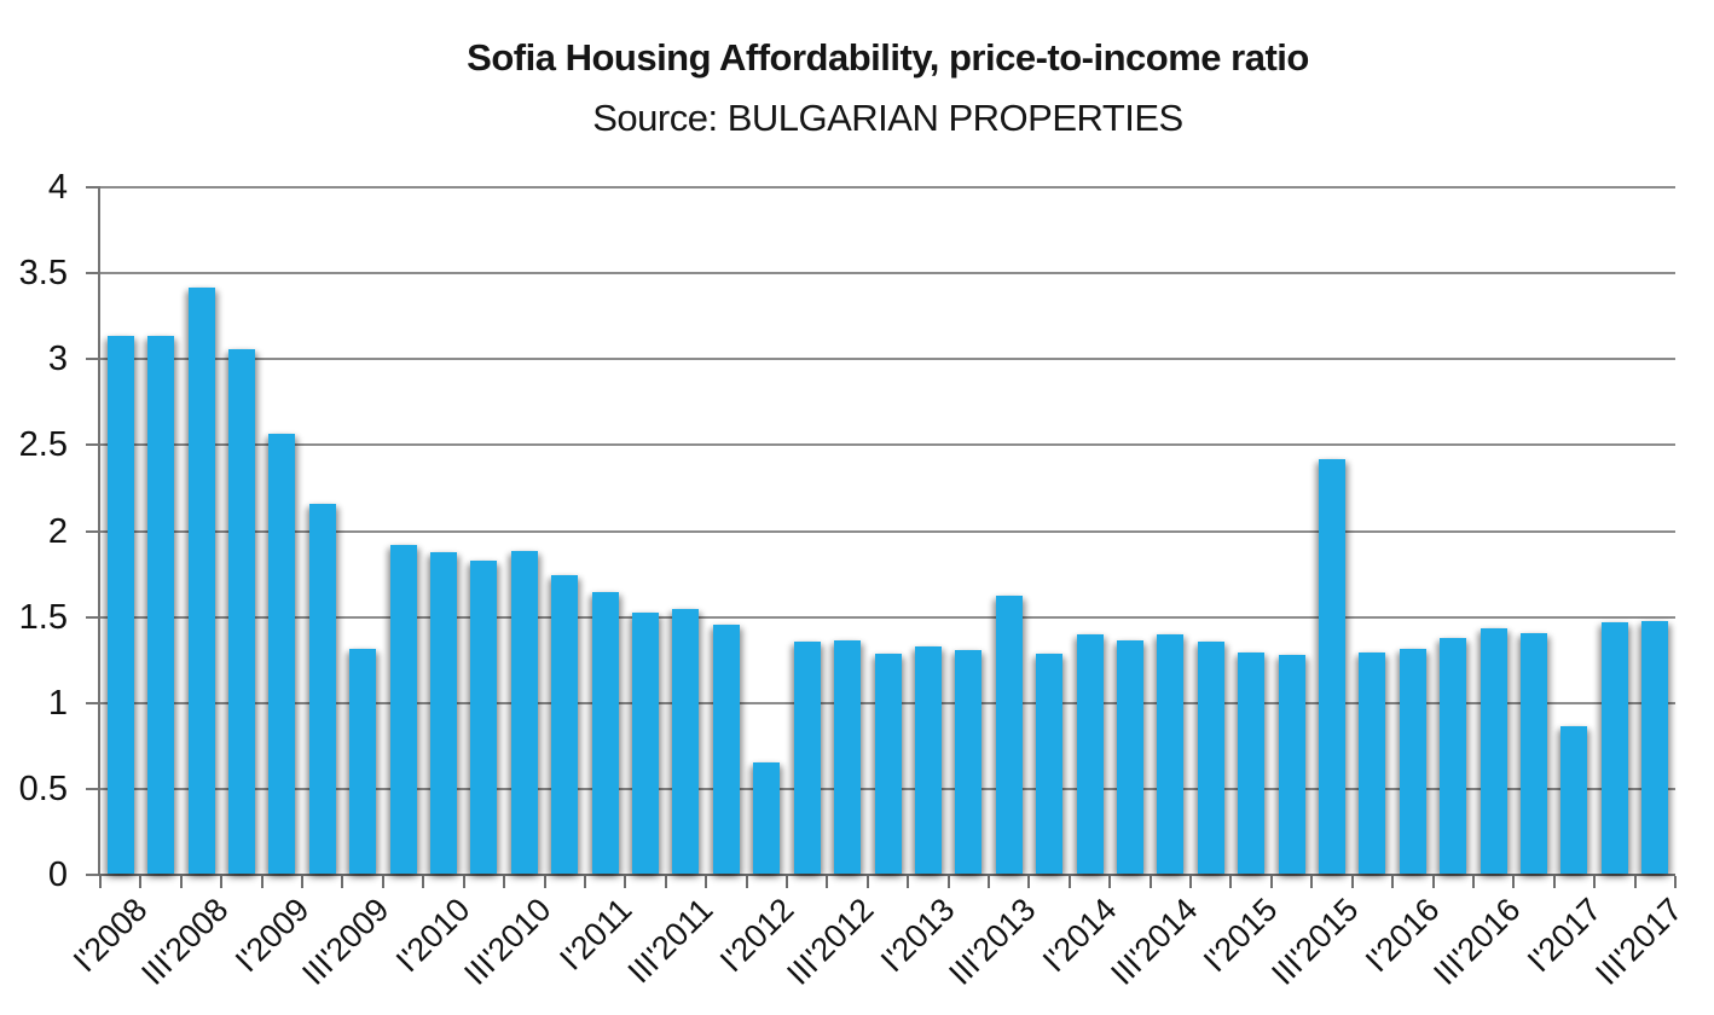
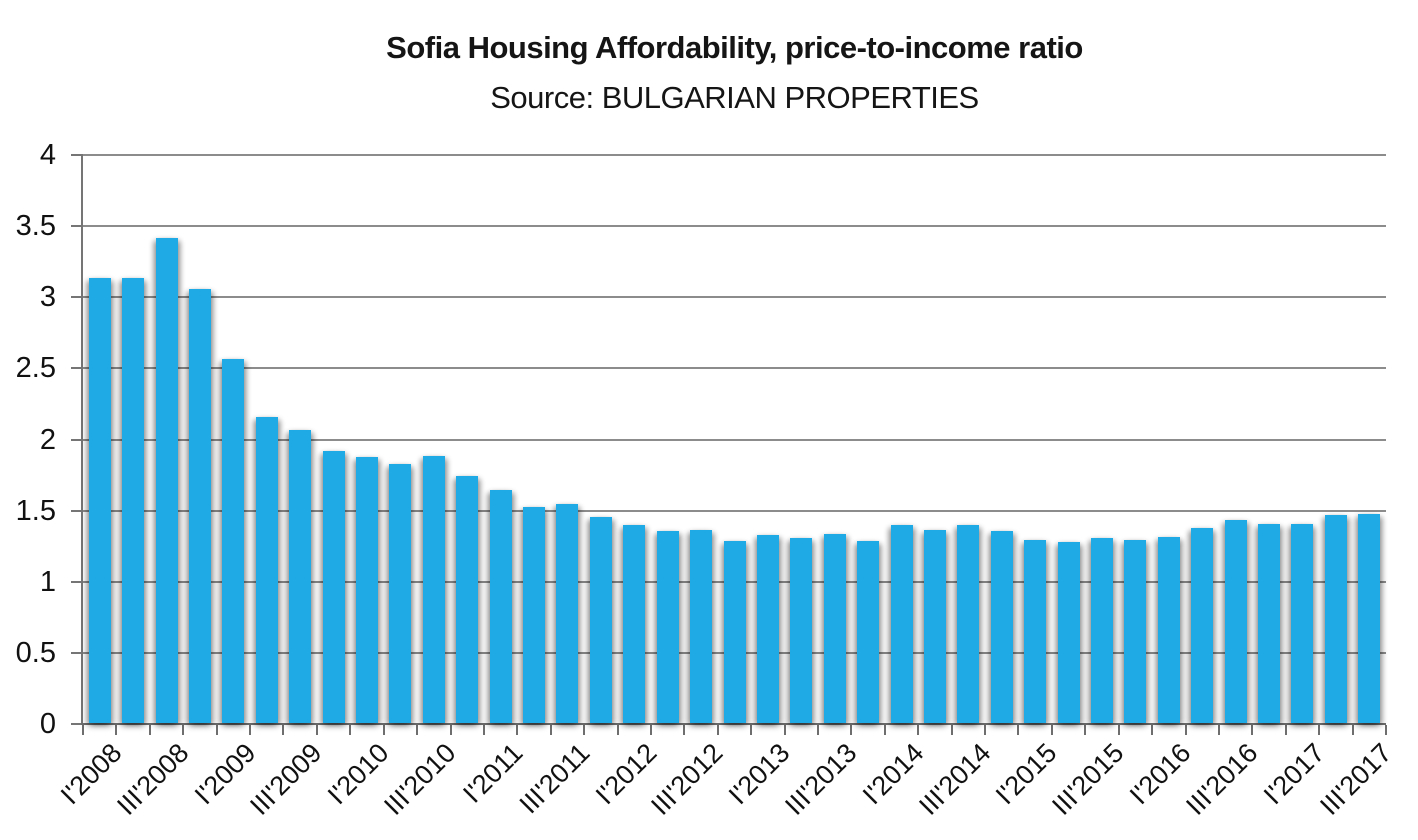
III'2009: 1.31 -> 2.06
I'2012: 0.65 -> 1.39
III'2013: 1.62 -> 1.33
III'2015: 2.41 -> 1.30
I'2017: 0.86 -> 1.40
